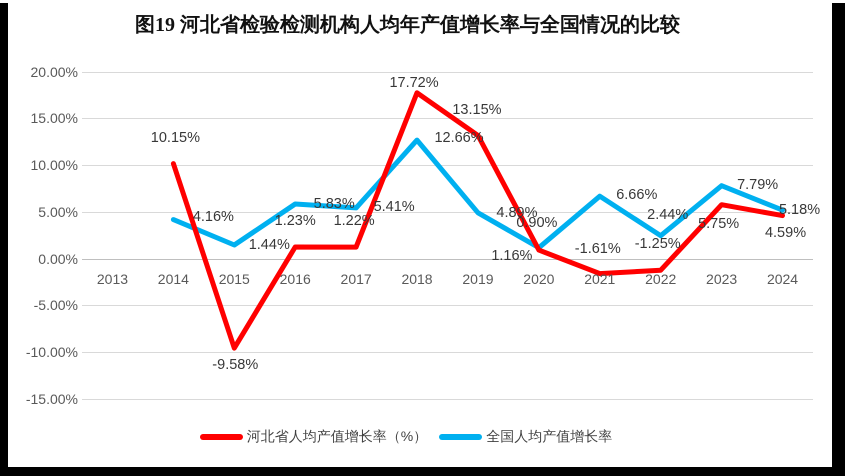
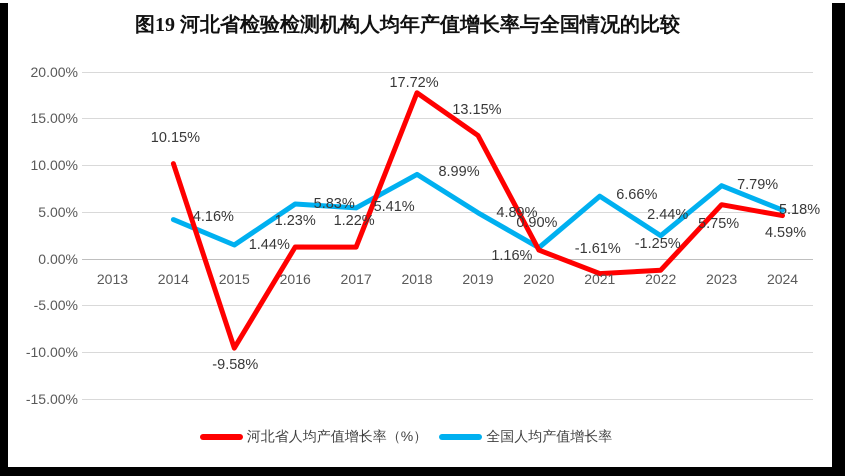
全国人均产值增长率/2018: 12.66% -> 8.99%
